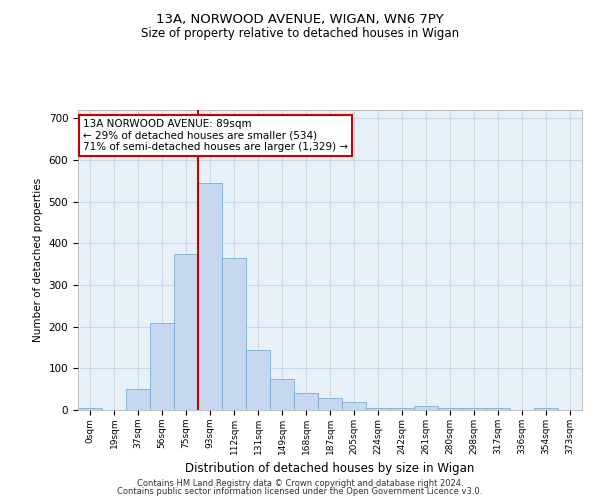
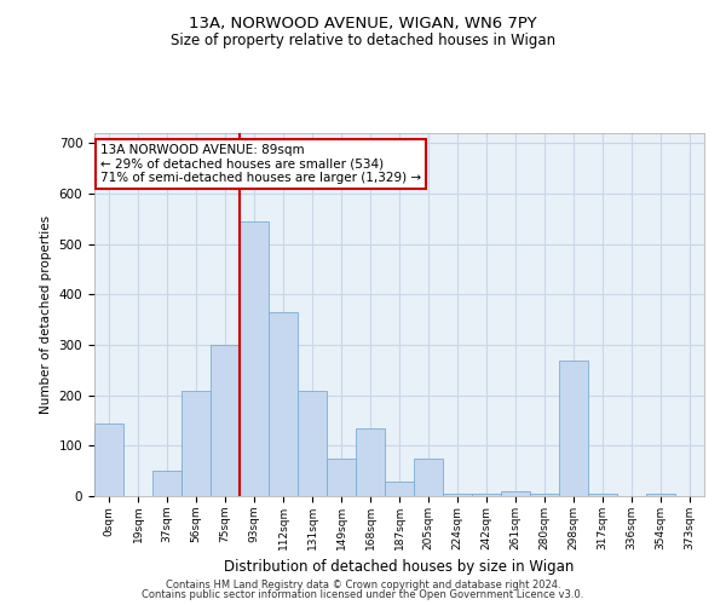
0sqm: 5 -> 145
75sqm: 375 -> 300
131sqm: 145 -> 210
168sqm: 40 -> 135
205sqm: 20 -> 75
298sqm: 5 -> 270
